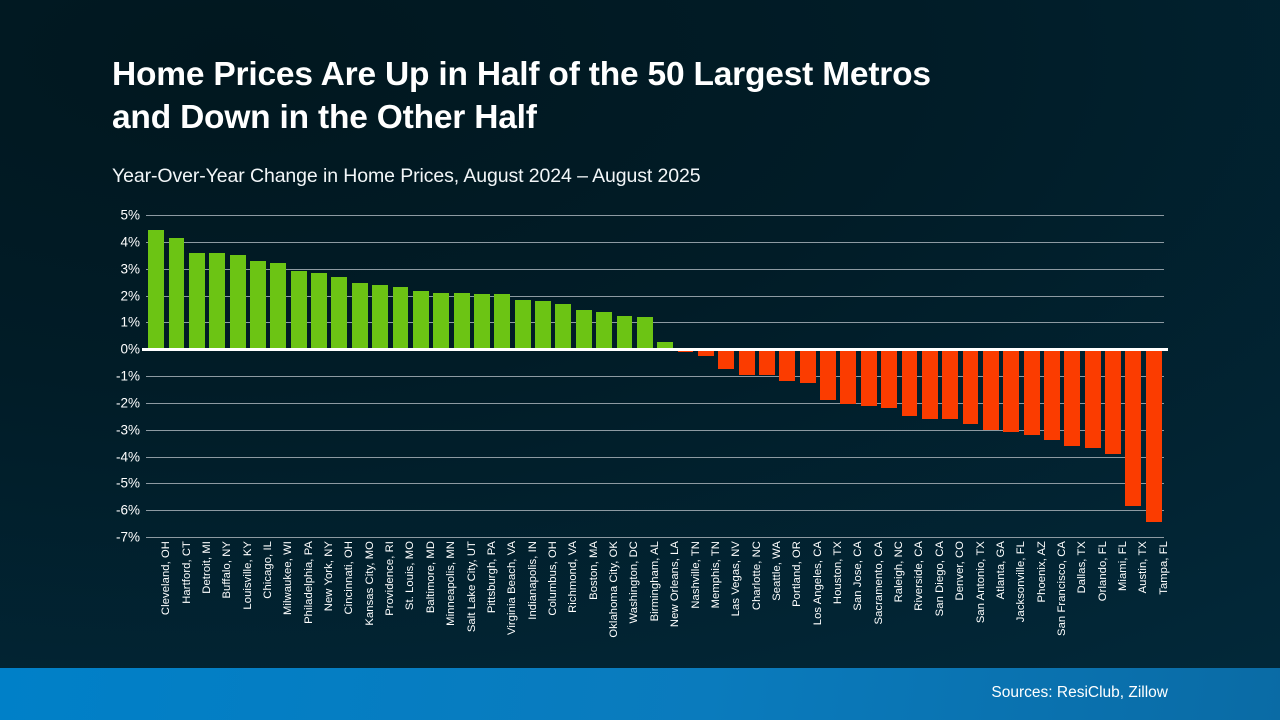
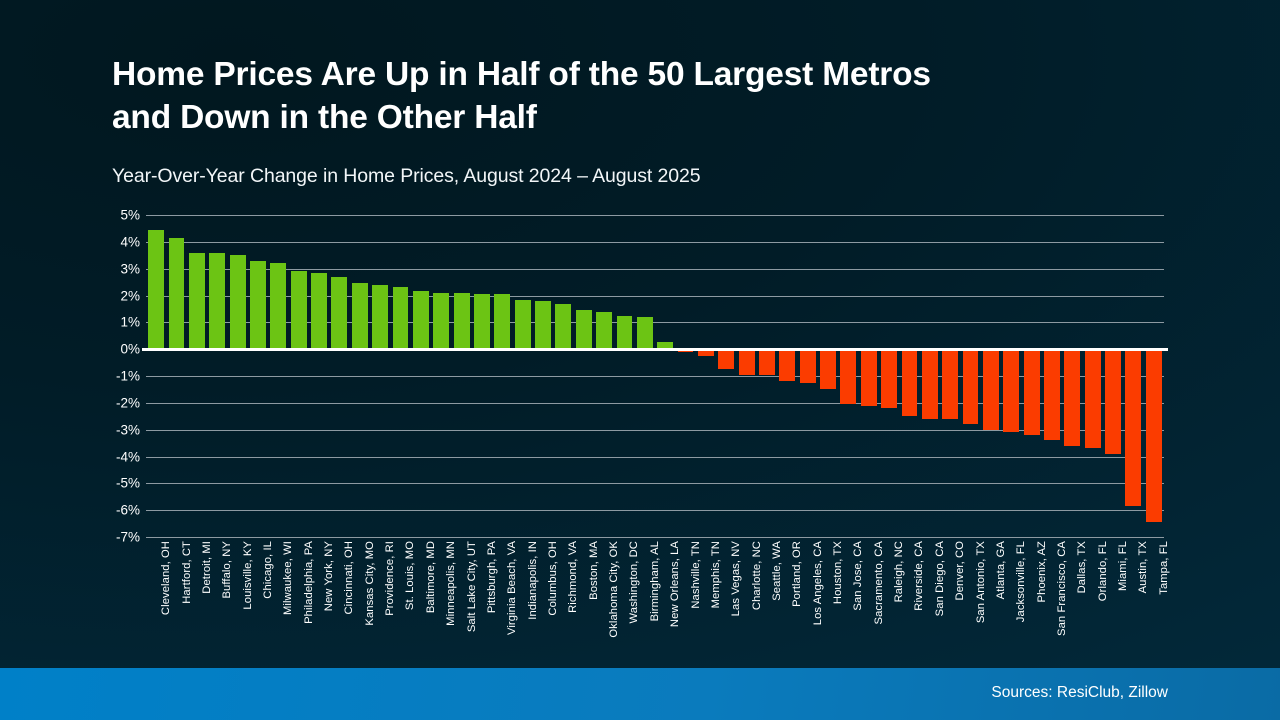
Houston, TX: -1.9% -> -1.5%
